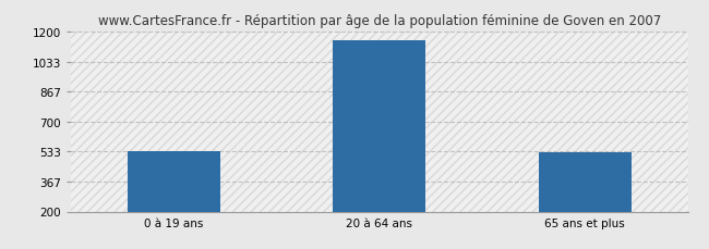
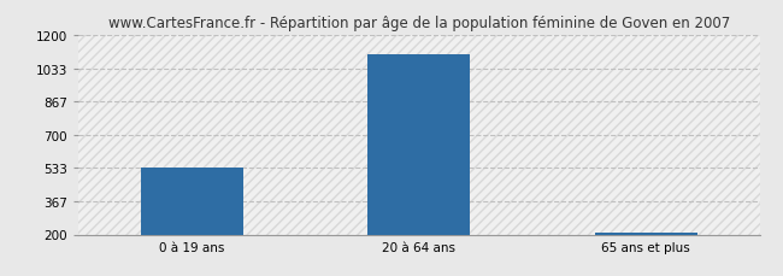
20 à 64 ans: 1150 -> 1100
65 ans et plus: 530 -> 210
